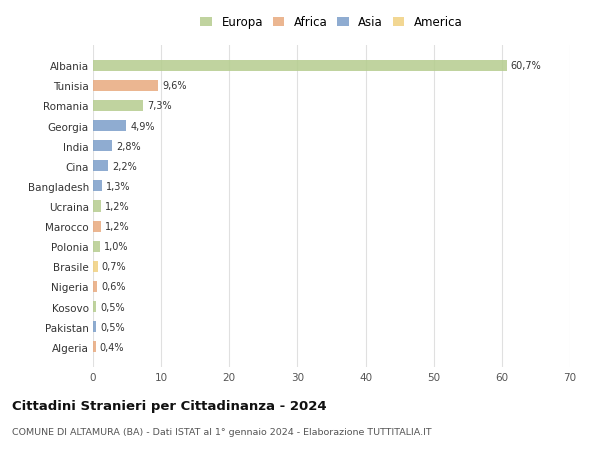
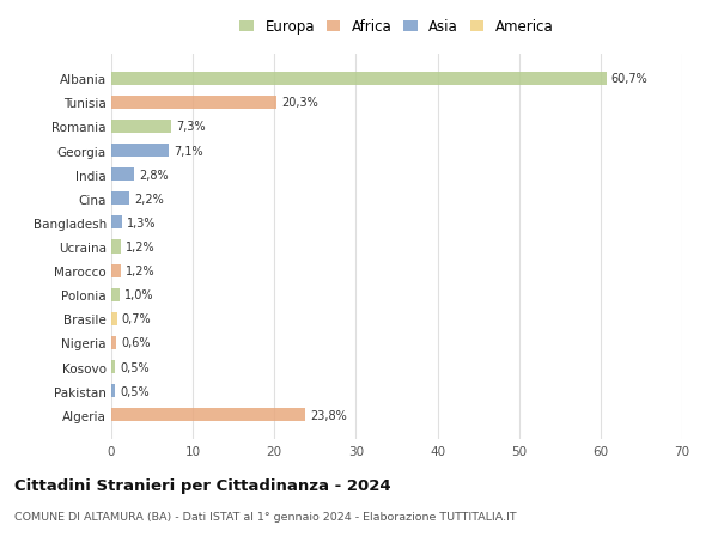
Tunisia: 9,6% -> 20,3%
Georgia: 4,9% -> 7,1%
Algeria: 0,4% -> 23,8%
